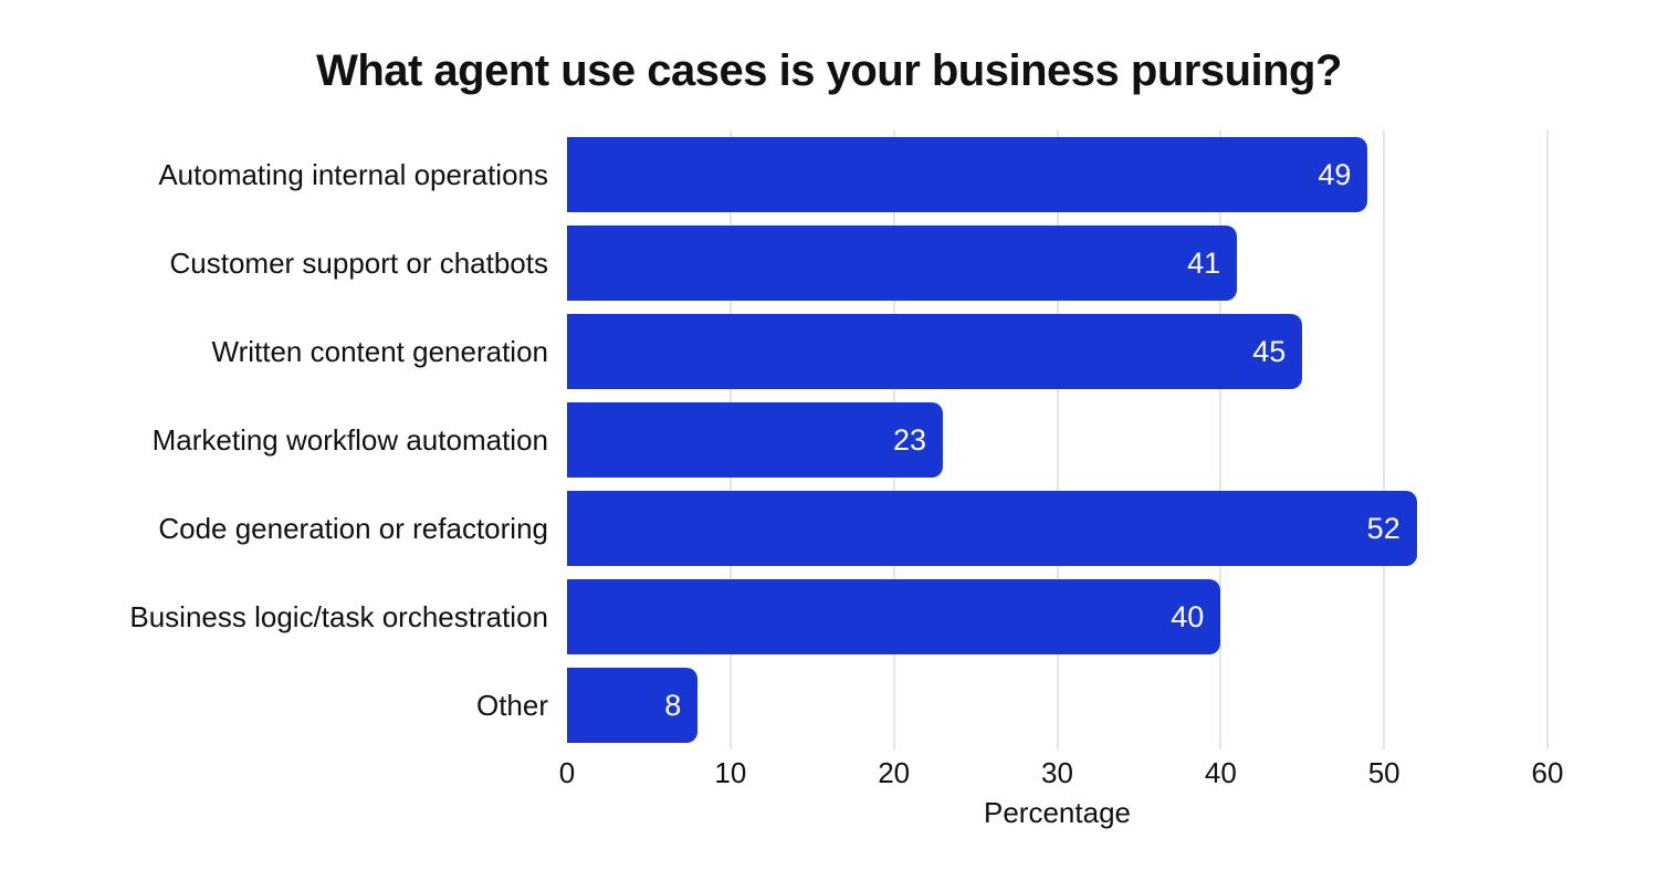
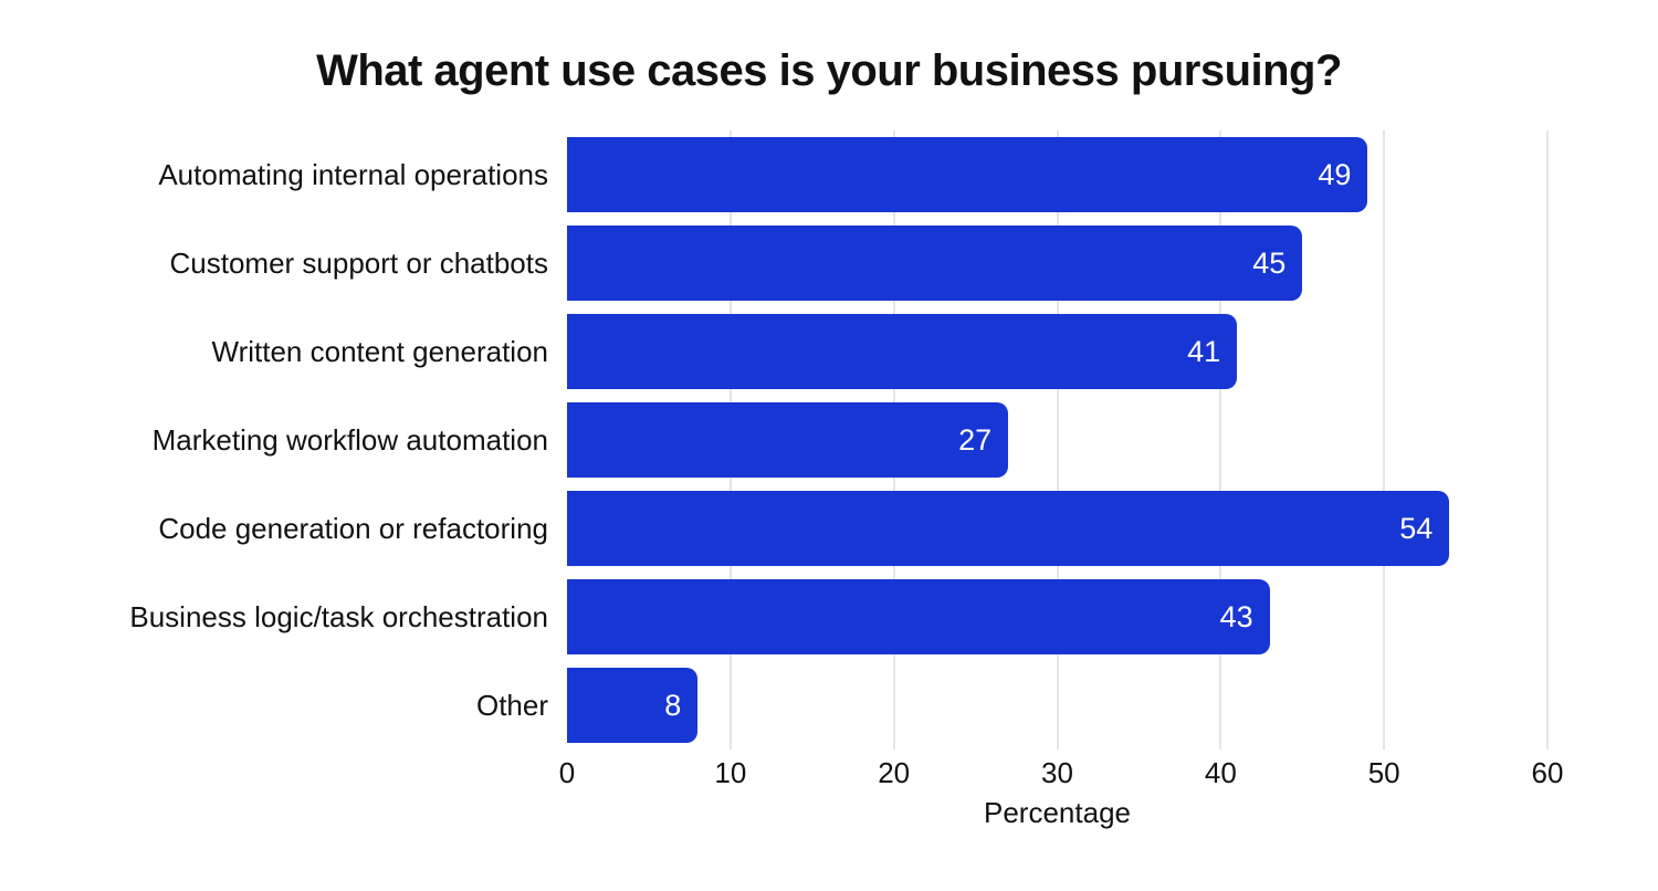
Customer support or chatbots: 41 -> 45
Written content generation: 45 -> 41
Marketing workflow automation: 23 -> 27
Code generation or refactoring: 52 -> 54
Business logic/task orchestration: 40 -> 43
